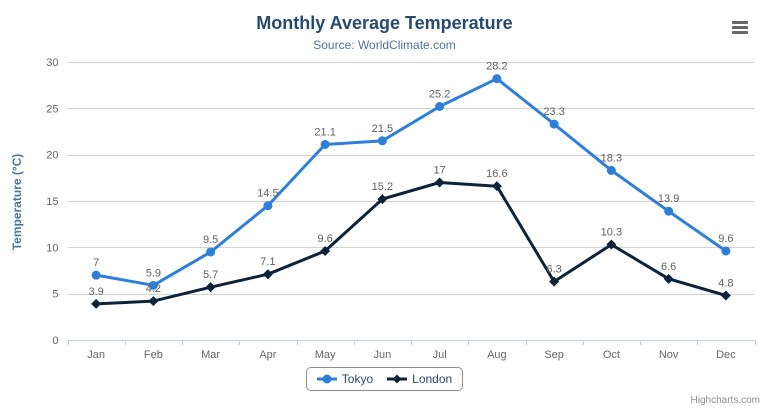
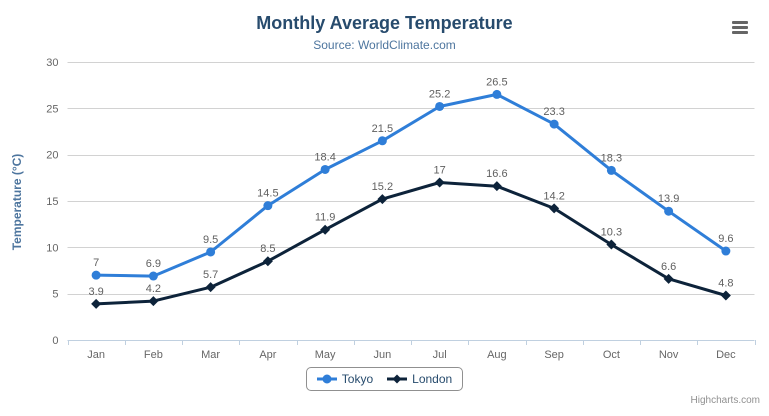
Tokyo/Feb: 5.9 -> 6.9
London/Apr: 7.1 -> 8.5
Tokyo/May: 21.1 -> 18.4
London/May: 9.6 -> 11.9
Tokyo/Aug: 28.2 -> 26.5
London/Sep: 6.3 -> 14.2
